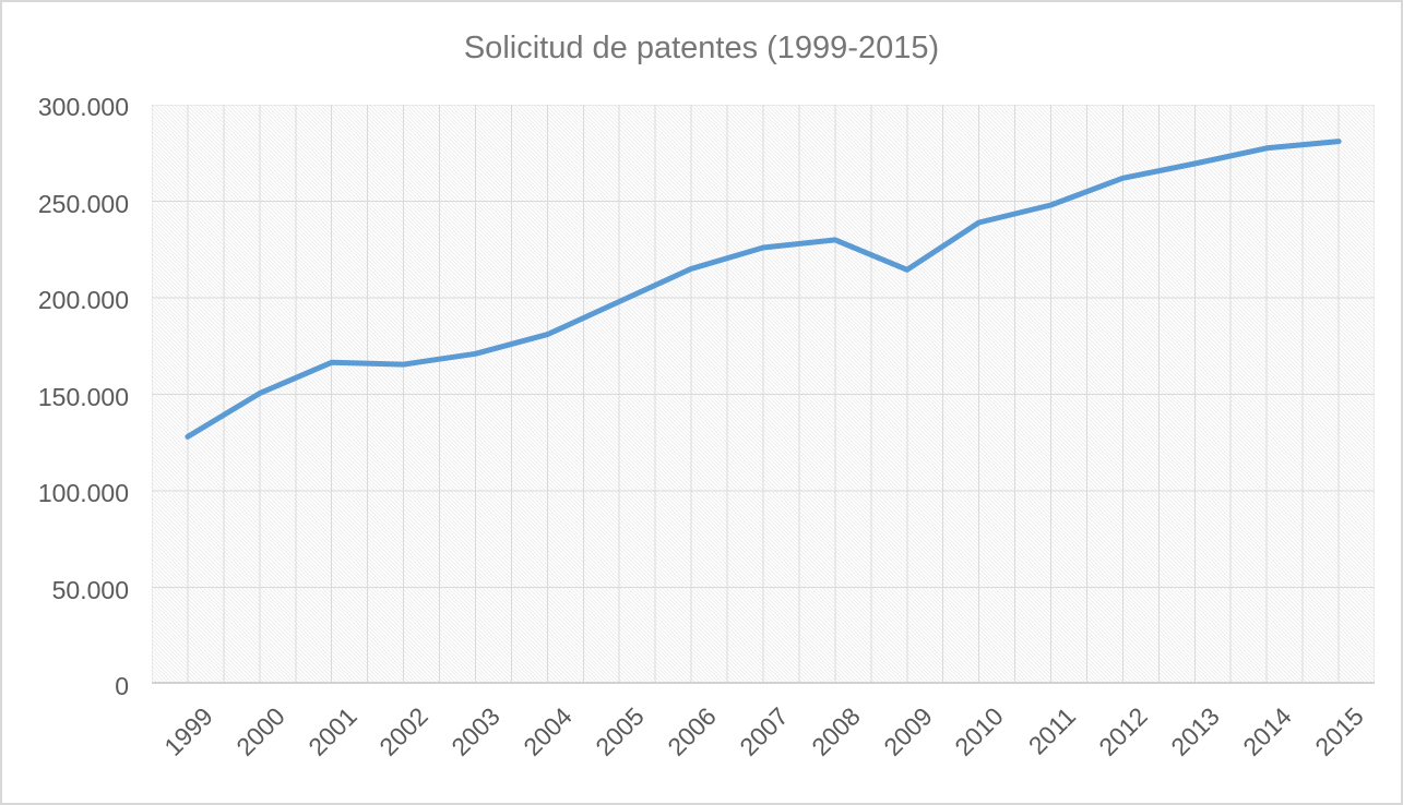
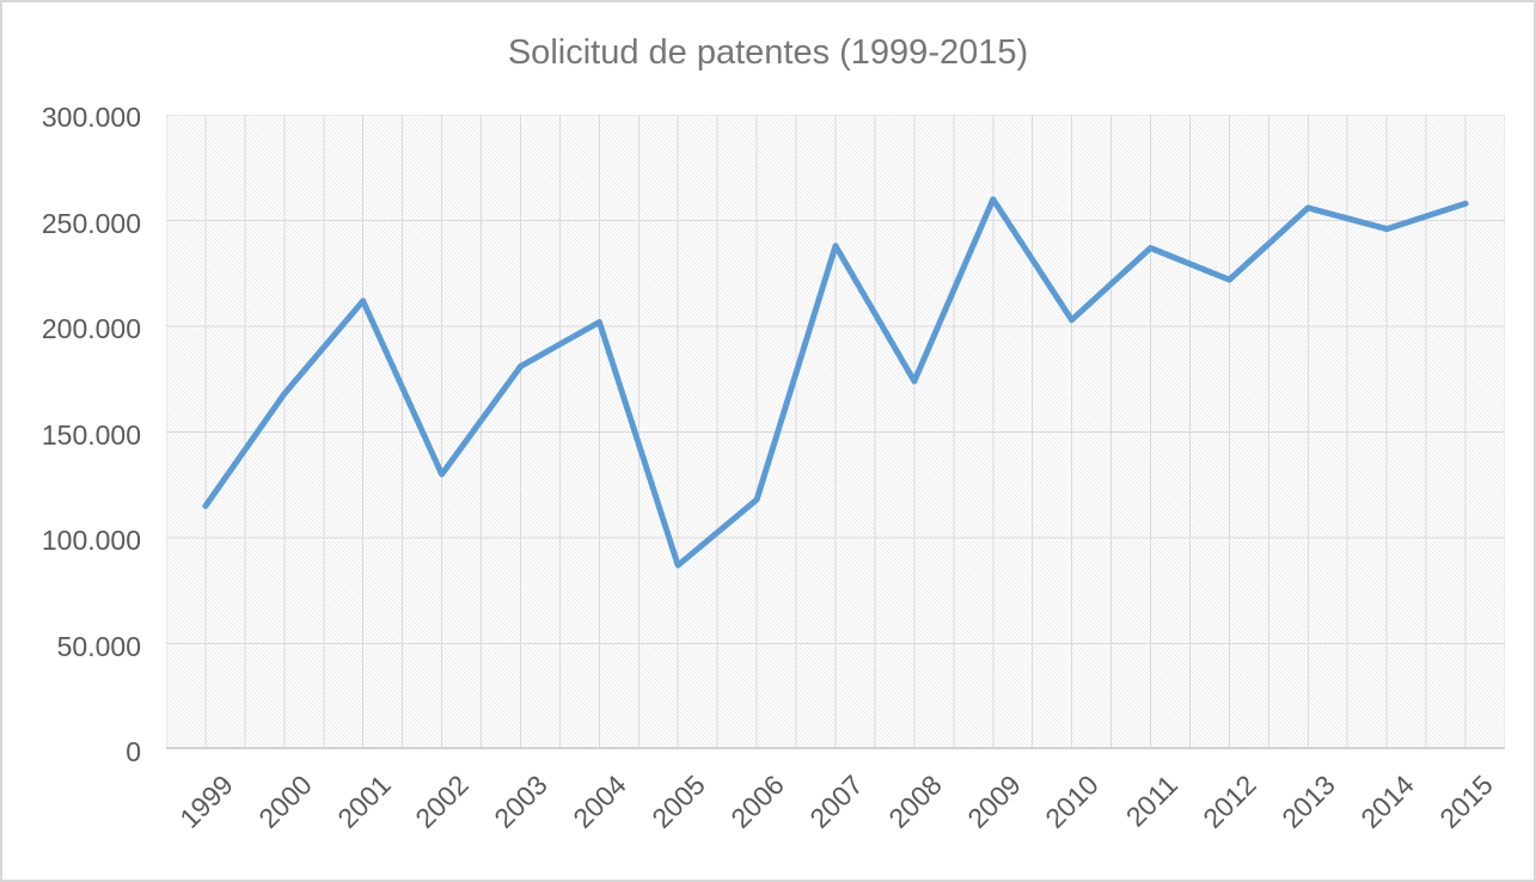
1999: 128000 -> 115000
2000: 150000 -> 168000
2001: 166000 -> 212000
2002: 166000 -> 130000
2003: 171000 -> 181000
2004: 181000 -> 202000
2005: 198000 -> 87000
2006: 215000 -> 118000
2007: 226000 -> 238000
2008: 230000 -> 174000
2009: 214000 -> 260000
2010: 239000 -> 203000
2011: 248000 -> 237000
2012: 262000 -> 222000
2013: 270000 -> 256000
2014: 278000 -> 246000
2015: 281000 -> 258000
